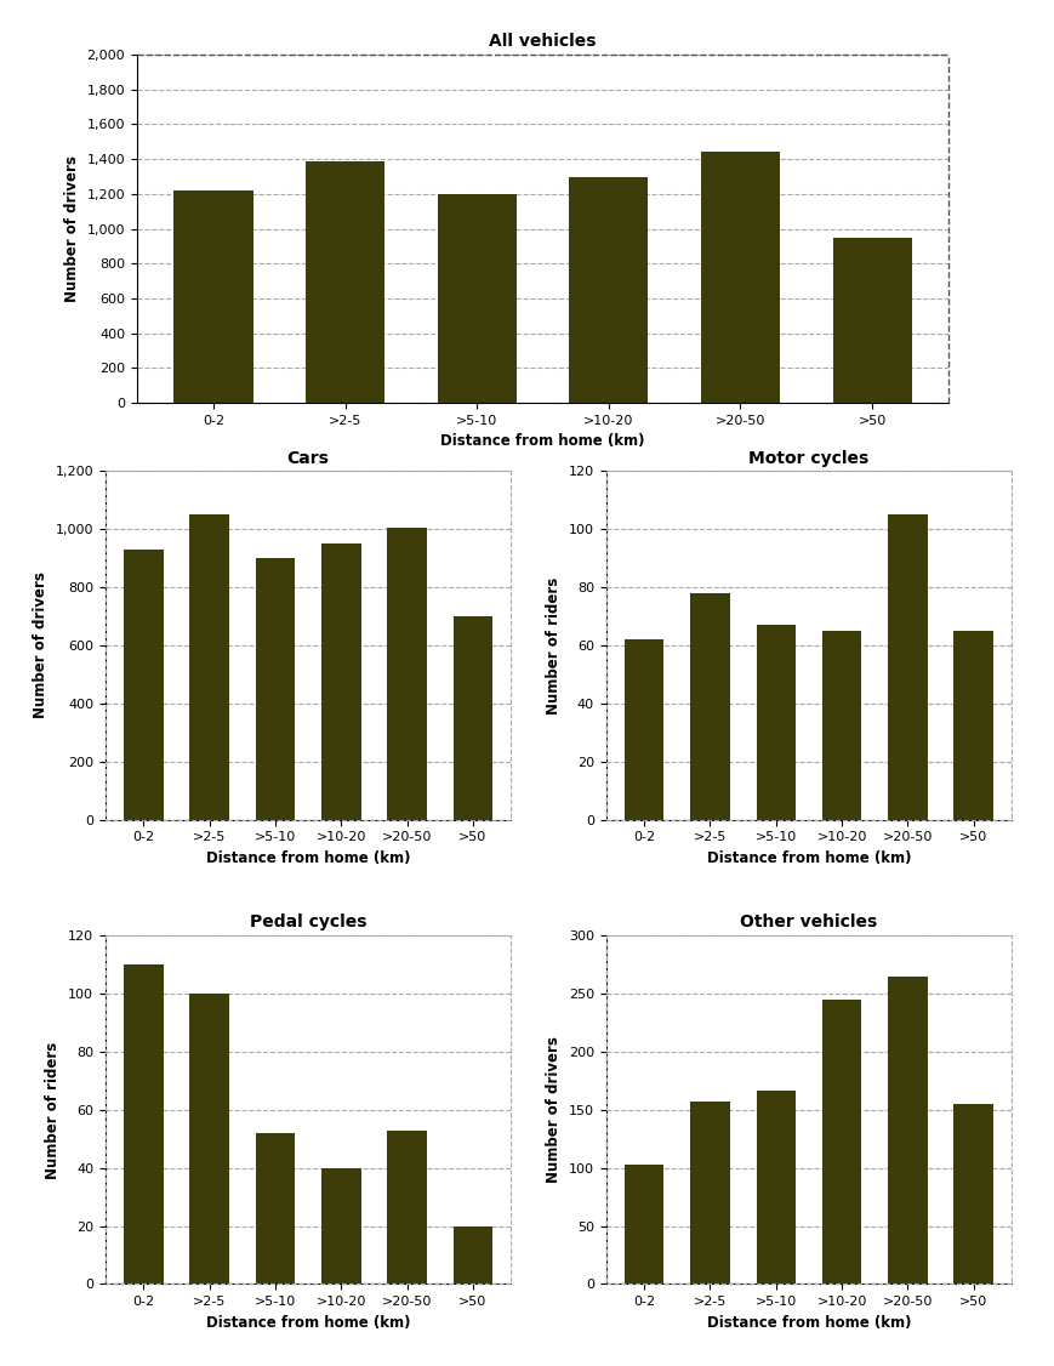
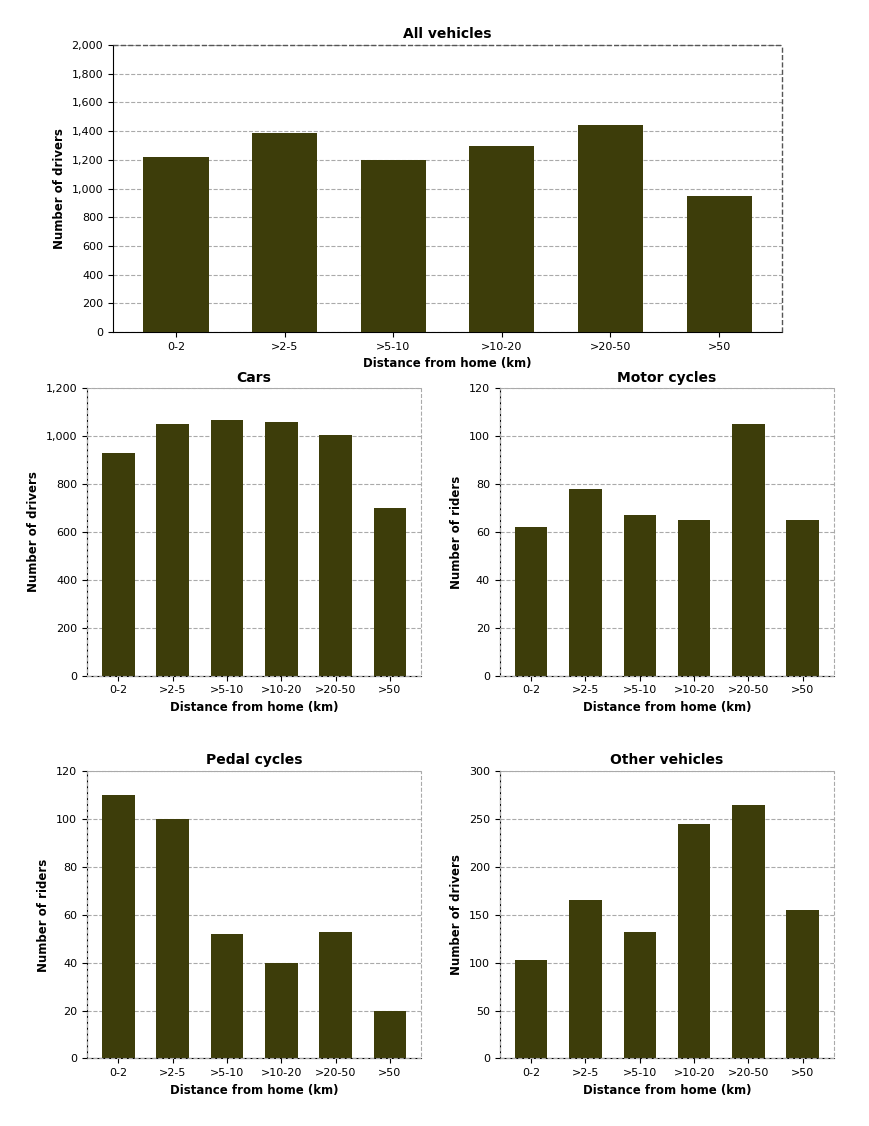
Cars/>5-10: 900 -> 1,070
Cars/>10-20: 950 -> 1,060
Other vehicles/>2-5: 157 -> 166
Other vehicles/>5-10: 167 -> 132
